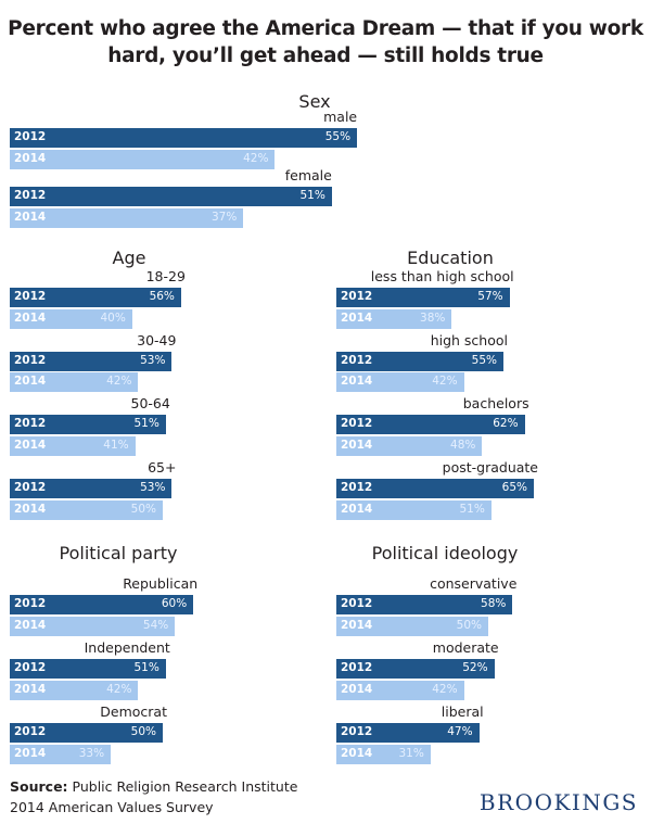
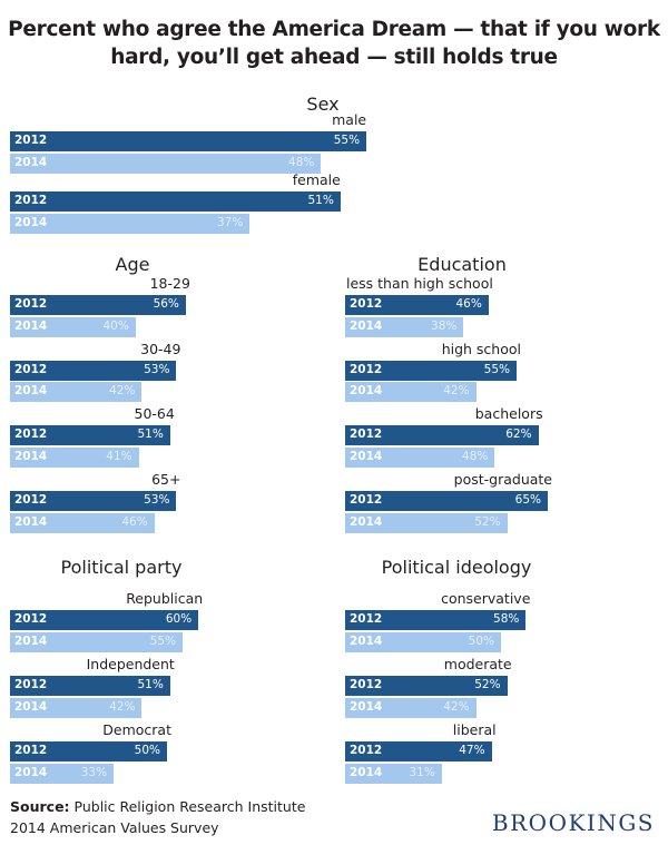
Sex/2014/male: 42% -> 48%
Age/2014/65+: 50% -> 46%
Education/2012/less than high school: 57% -> 46%
Education/2014/post-graduate: 51% -> 52%
Political party/2014/Republican: 54% -> 55%
